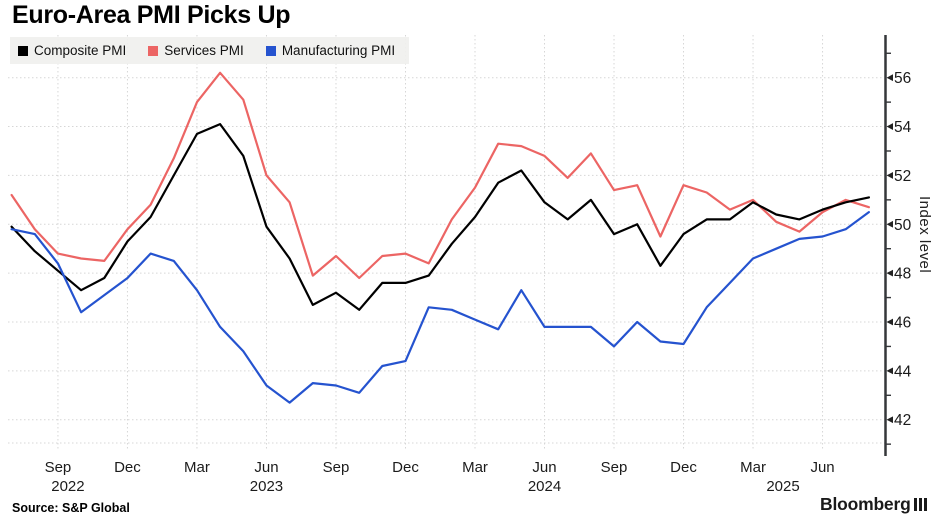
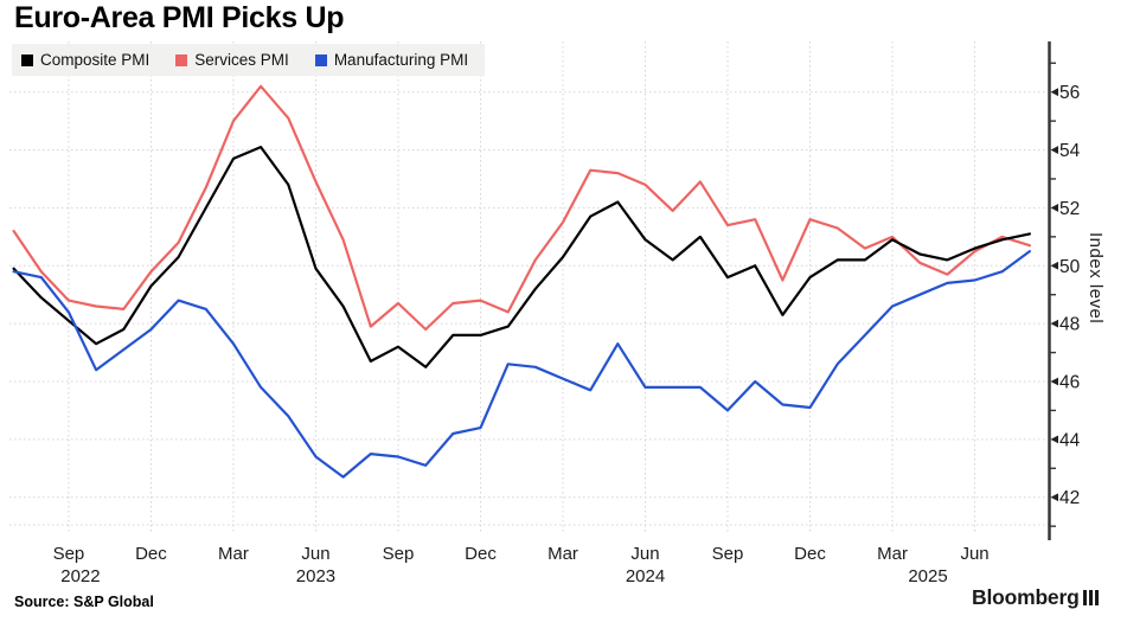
Services PMI/Jun 2023: 52.0 -> 52.9
